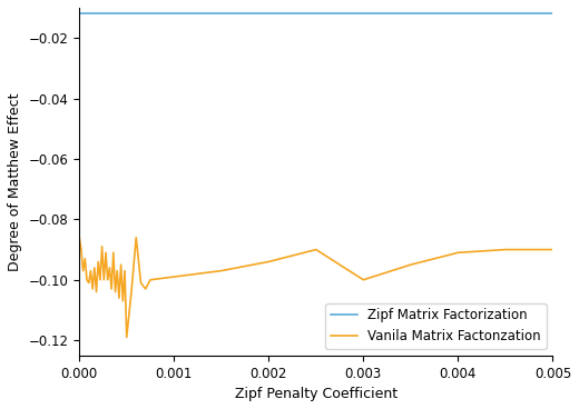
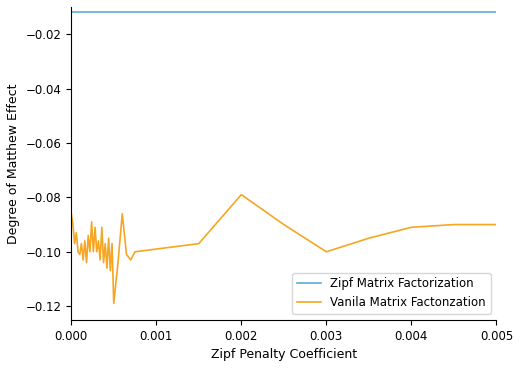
Vanila Matrix Factonzation/0.002: -0.094 -> -0.079
